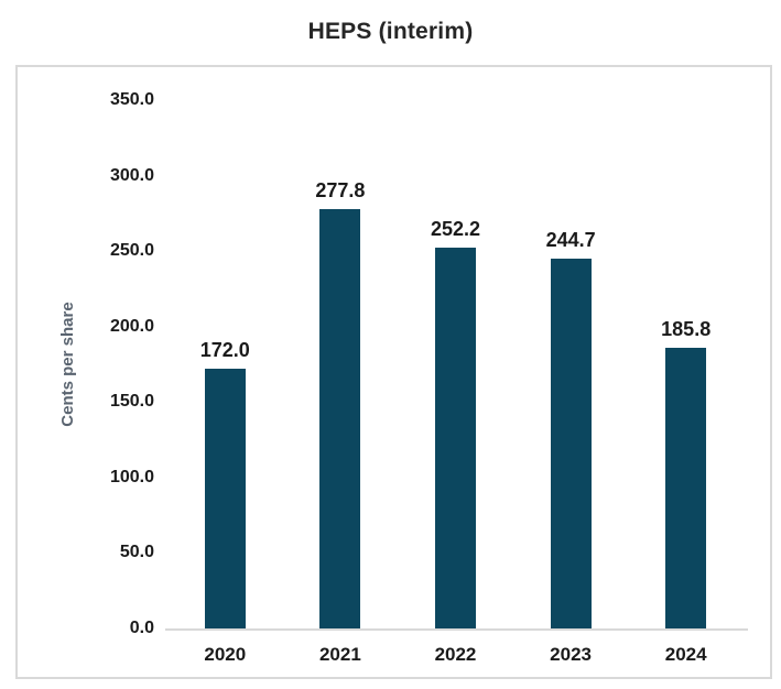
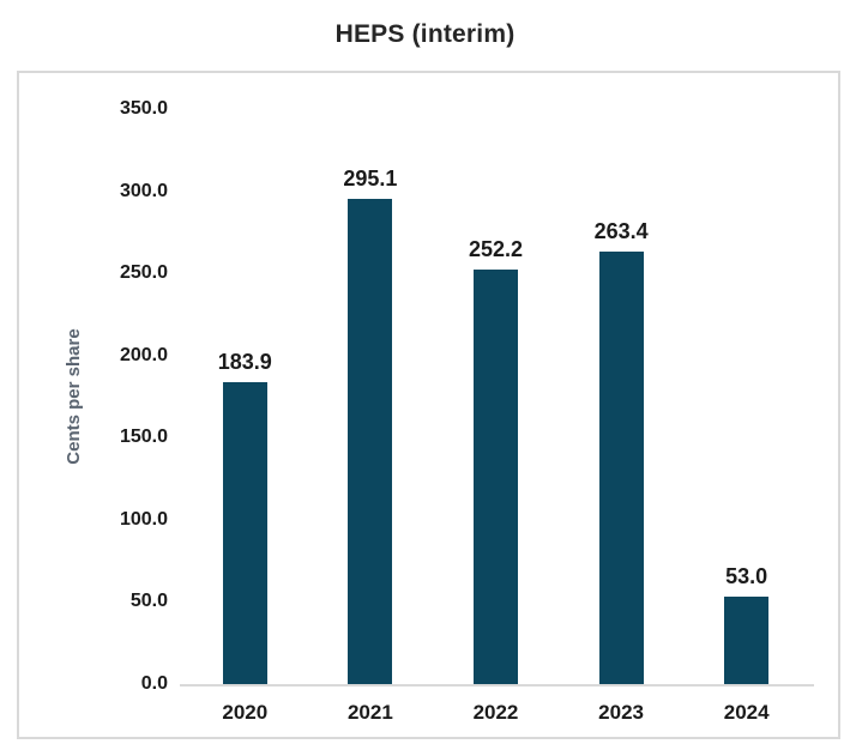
2020: 172.0 -> 183.9
2021: 277.8 -> 295.1
2023: 244.7 -> 263.4
2024: 185.8 -> 53.0
